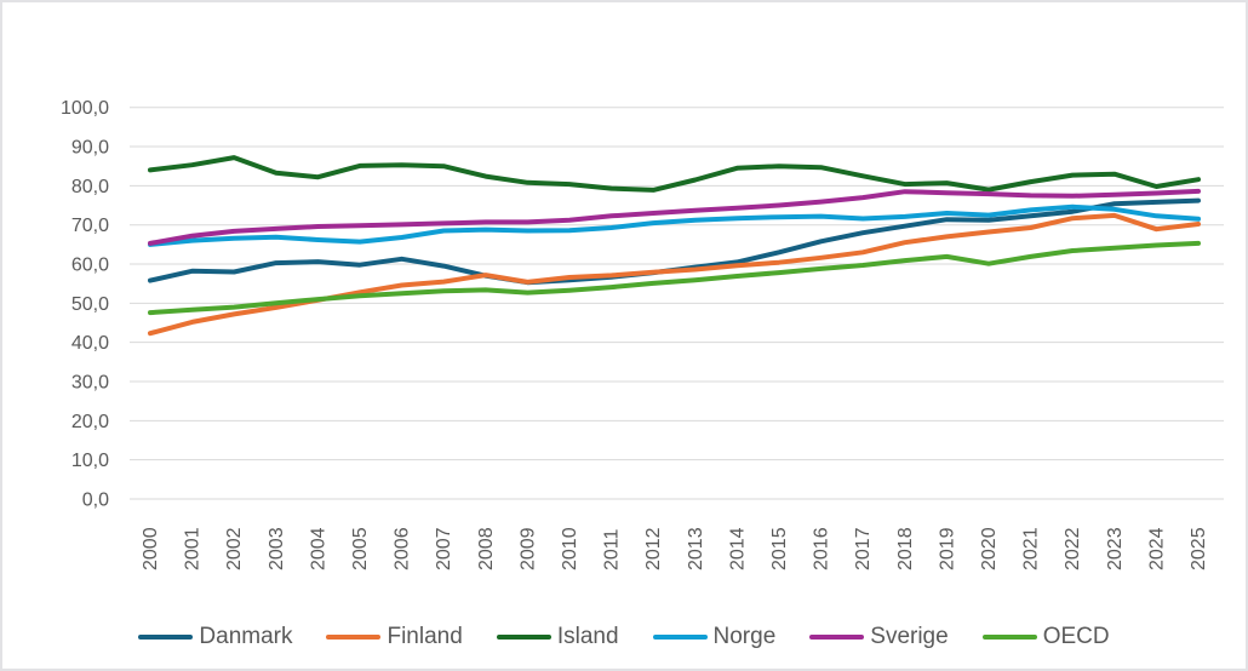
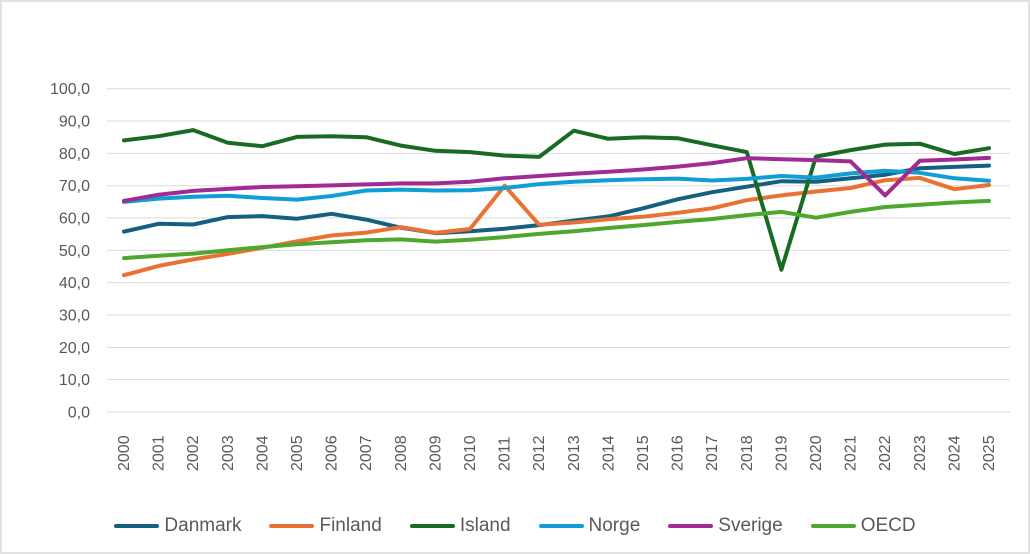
Finland/2011: 57 -> 70
Island/2013: 82 -> 87
Island/2019: 81 -> 44
Sverige/2022: 77 -> 67
